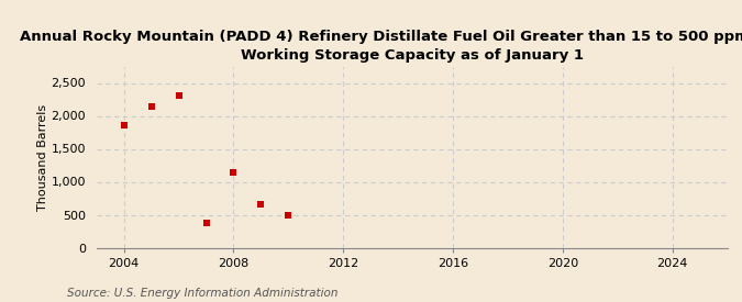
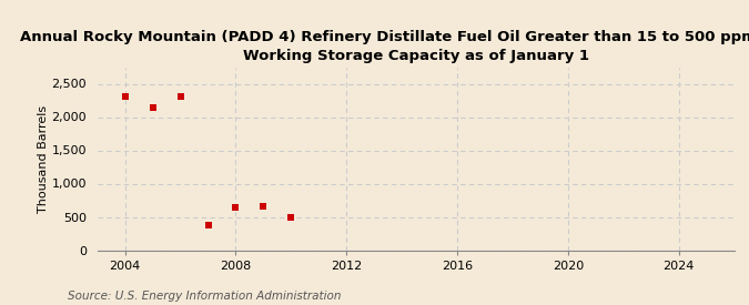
2004: 1,860 -> 2,300
2008: 1,140 -> 640
